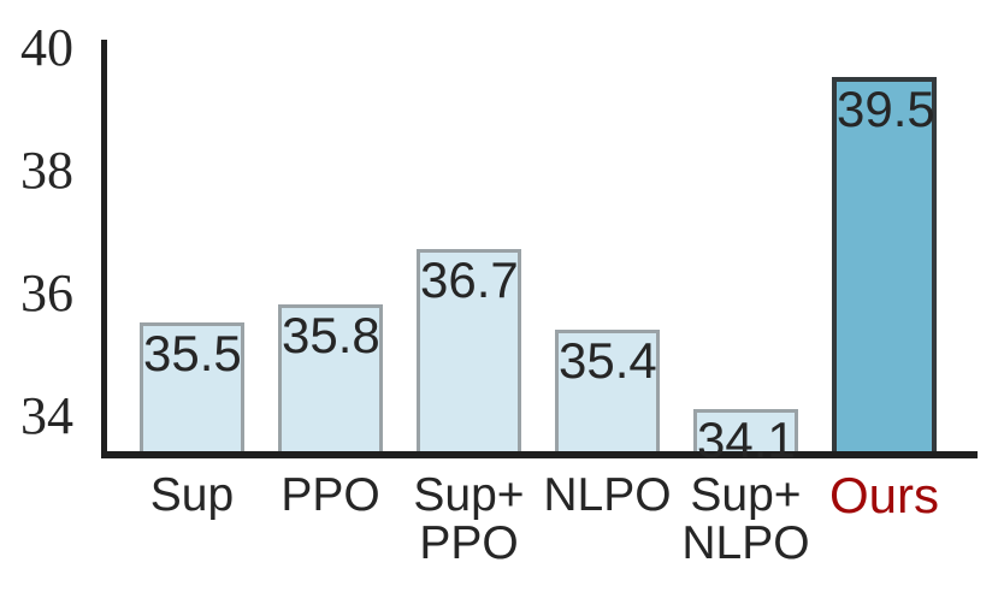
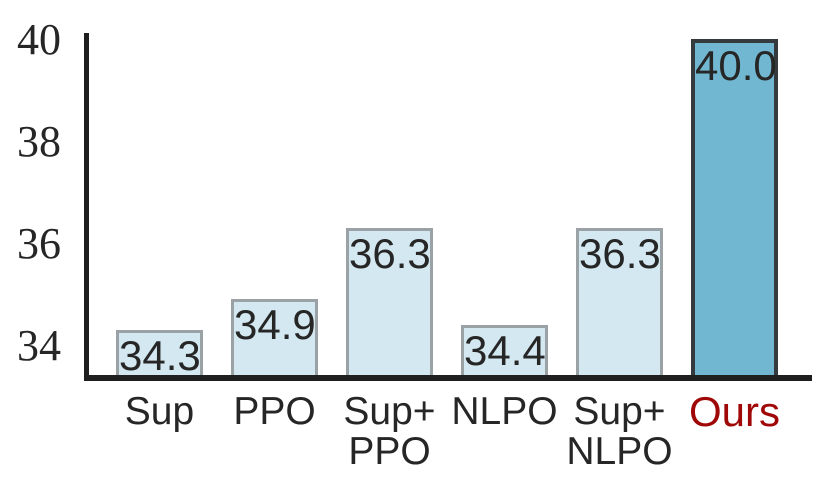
Sup: 35.5 -> 34.3
PPO: 35.8 -> 34.9
Sup+PPO: 36.7 -> 36.3
NLPO: 35.4 -> 34.4
Sup+NLPO: 34.1 -> 36.3
Ours: 39.5 -> 40.0
